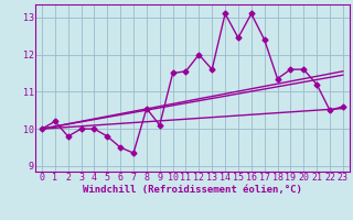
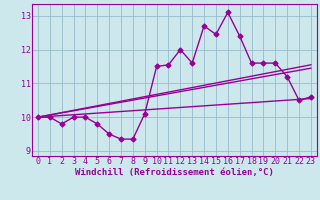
1: 10.20 -> 10.00
8: 10.55 -> 9.35
14: 13.10 -> 12.70
18: 11.35 -> 11.60
